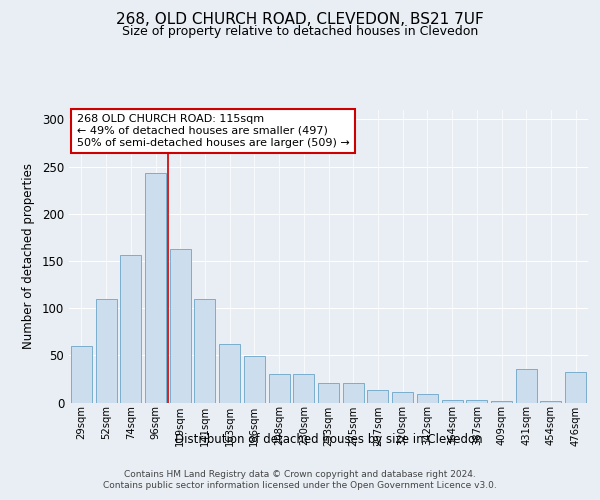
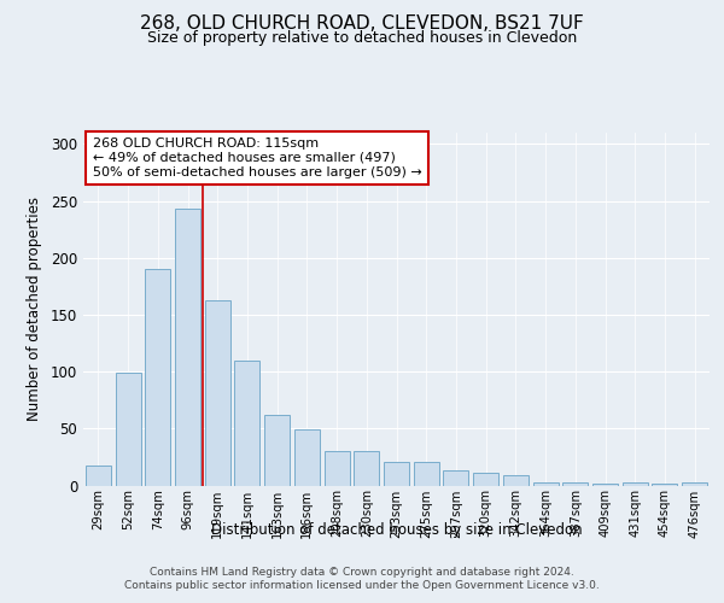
29sqm: 60 -> 18
52sqm: 110 -> 99
74sqm: 156 -> 190
431sqm: 36 -> 3
476sqm: 32 -> 3
